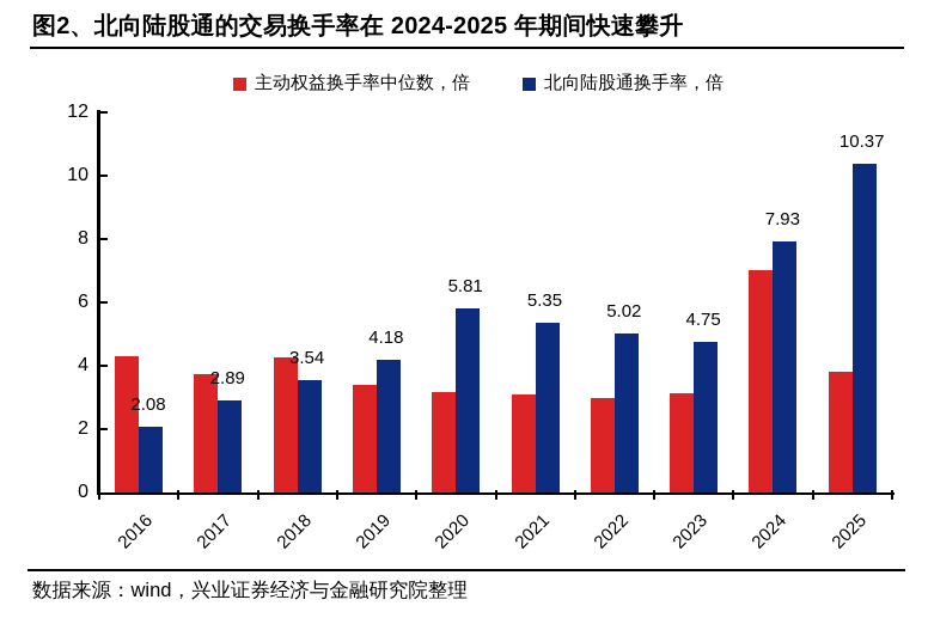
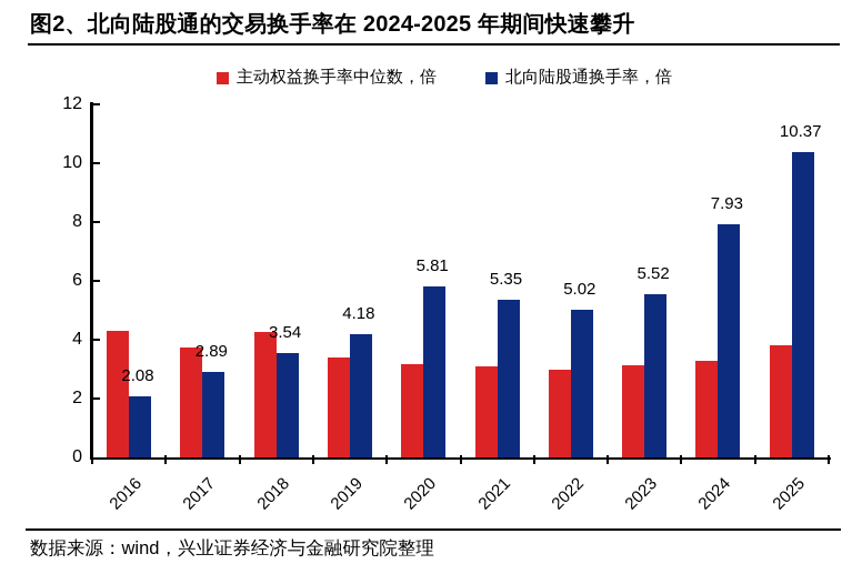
北向陆股通换手率，倍/2023: 4.75 -> 5.52
主动权益换手率中位数，倍/2024: 7.0 -> 3.3
